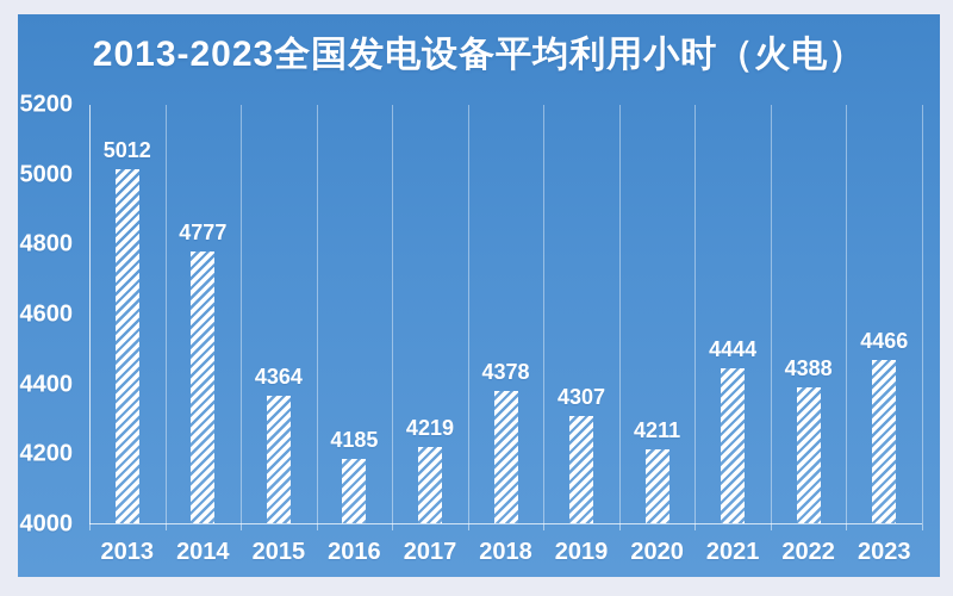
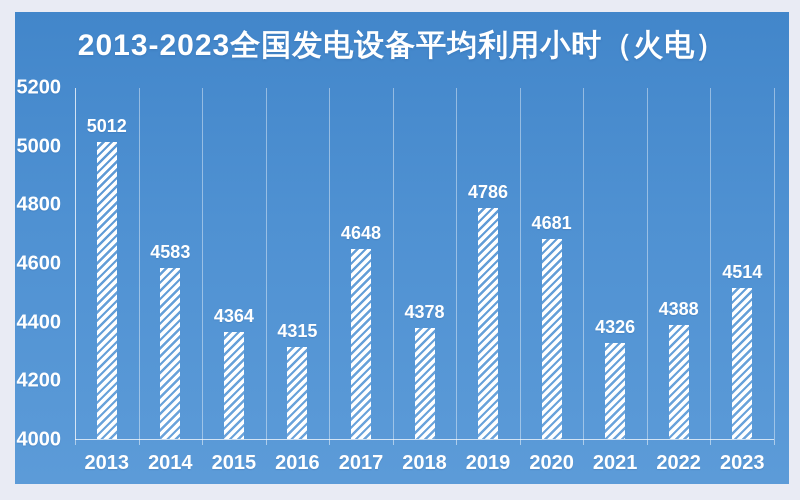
2014: 4777 -> 4583
2016: 4185 -> 4315
2017: 4219 -> 4648
2019: 4307 -> 4786
2020: 4211 -> 4681
2021: 4444 -> 4326
2023: 4466 -> 4514
